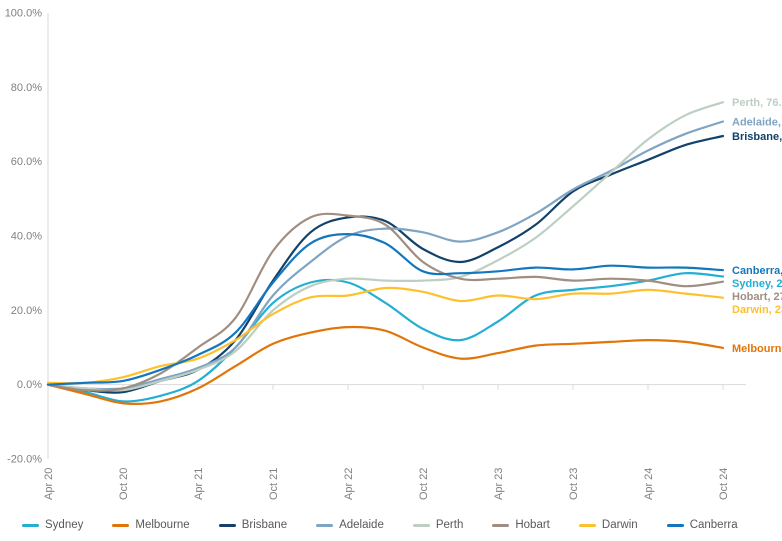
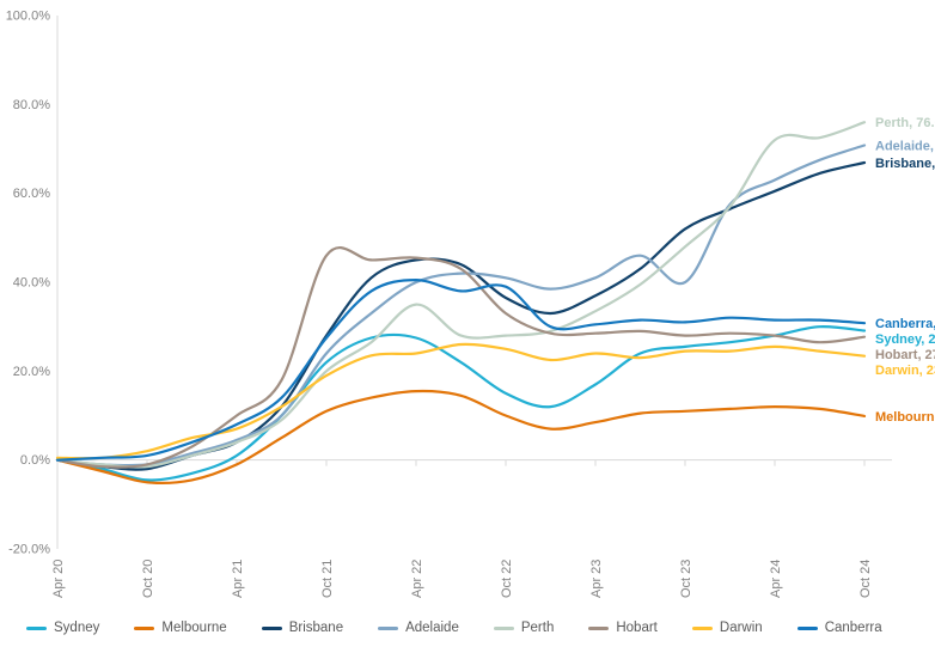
Hobart/Oct 21: 36% -> 46%
Perth/Apr 22: 28% -> 35%
Canberra/Oct 22: 30% -> 39%
Adelaide/Oct 23: 52% -> 40%
Perth/Apr 24: 66% -> 72%
